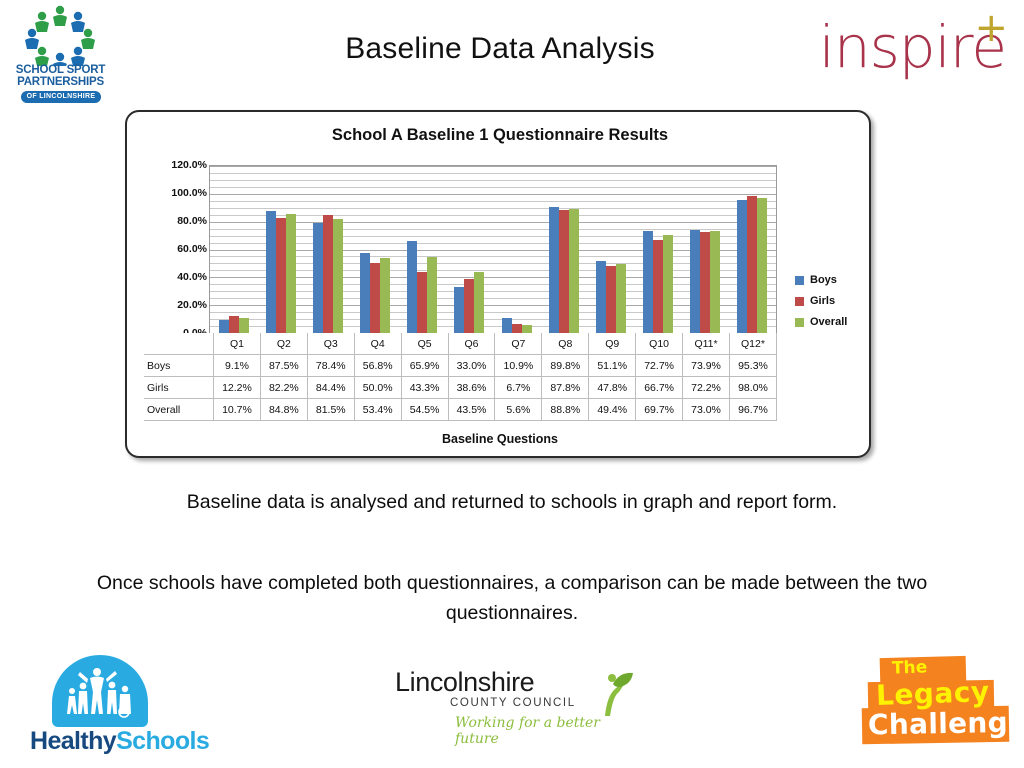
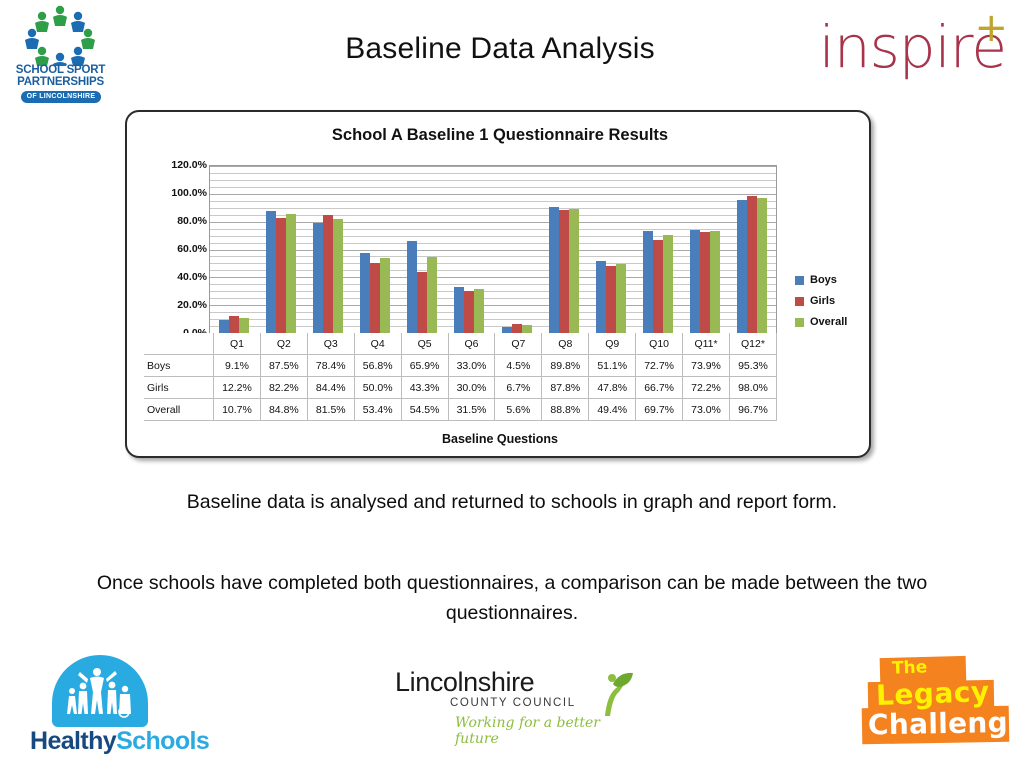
Girls/Q6: 38.6% -> 30.0%
Overall/Q6: 43.5% -> 31.5%
Boys/Q7: 10.9% -> 4.5%
